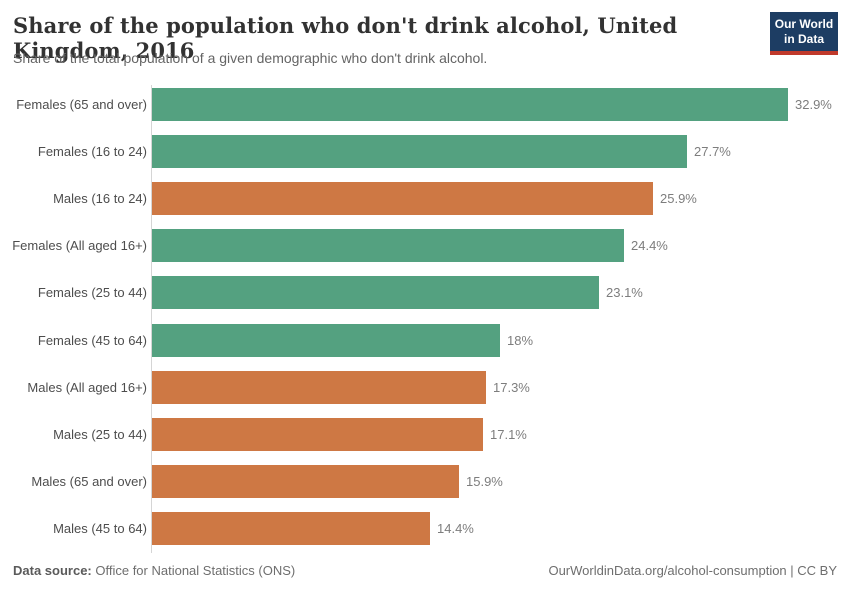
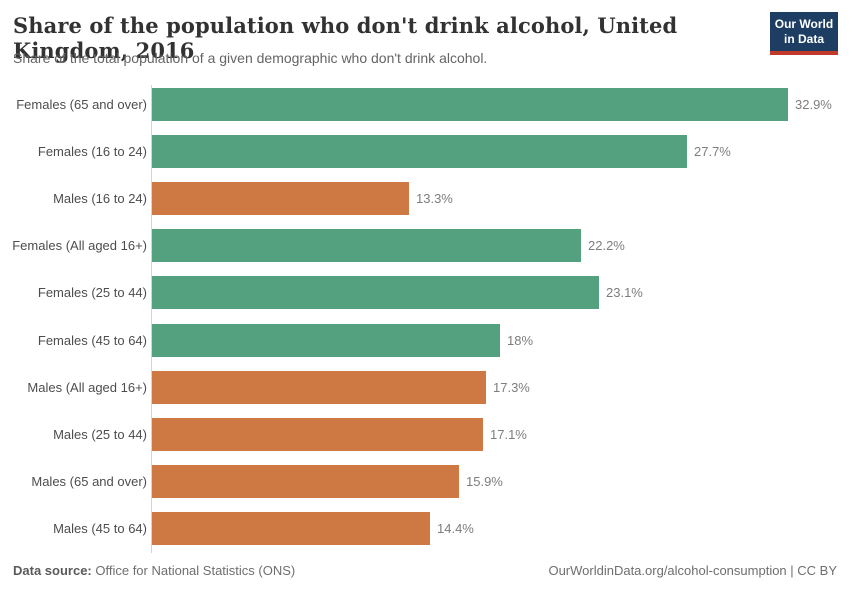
Males (16 to 24): 25.9% -> 13.3%
Females (All aged 16+): 24.4% -> 22.2%
